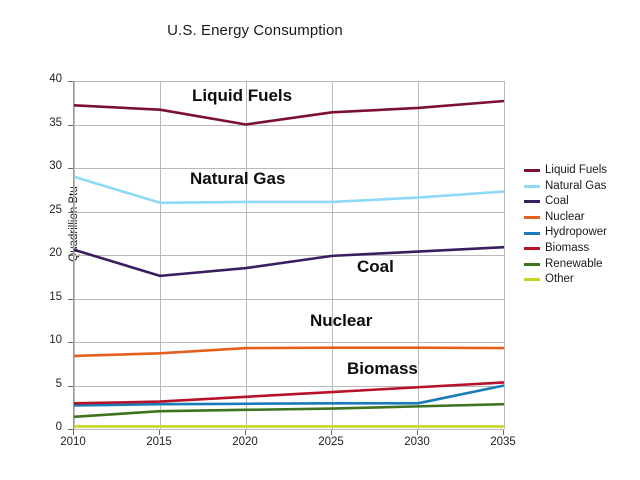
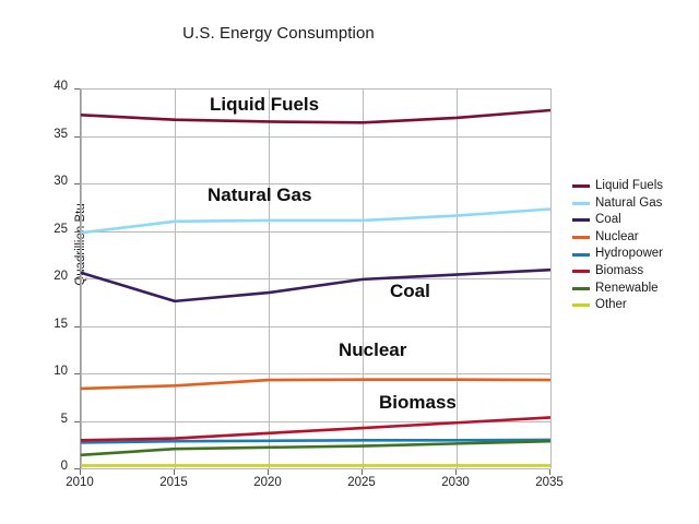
Natural Gas/2010: 29 -> 25
Liquid Fuels/2020: 35 -> 36
Hydropower/2035: 5 -> 3
